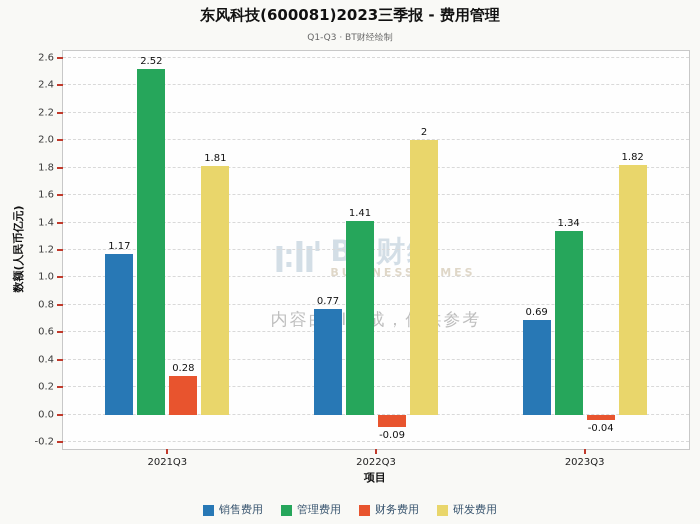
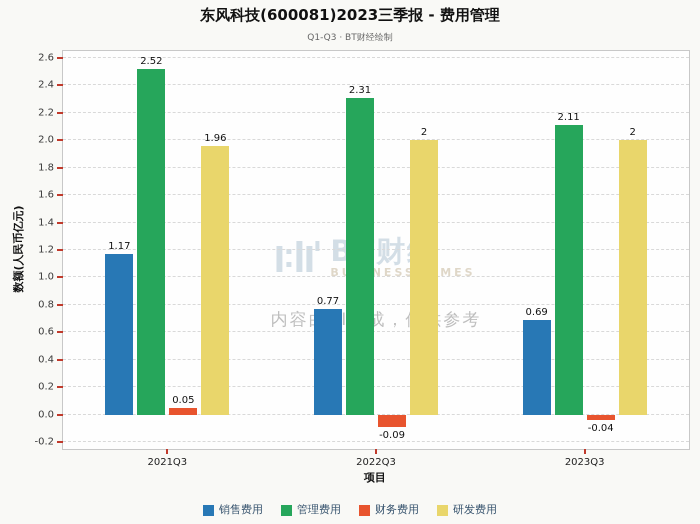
财务费用/2021Q3: 0.28 -> 0.05
研发费用/2021Q3: 1.81 -> 1.96
管理费用/2022Q3: 1.41 -> 2.31
管理费用/2023Q3: 1.34 -> 2.11
研发费用/2023Q3: 1.82 -> 2
